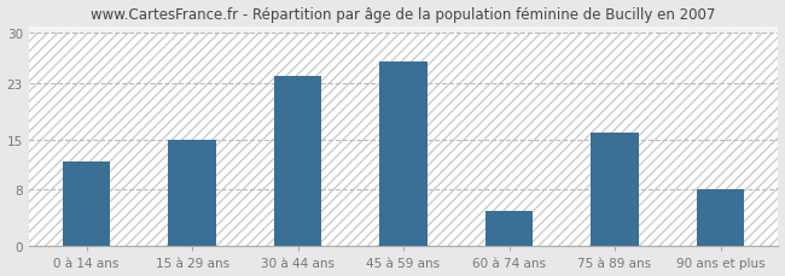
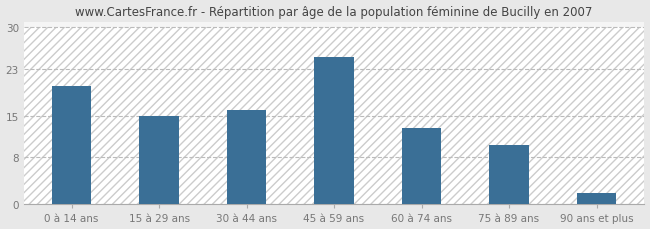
0 à 14 ans: 12 -> 20
30 à 44 ans: 24 -> 16
45 à 59 ans: 26 -> 25
60 à 74 ans: 5 -> 13
75 à 89 ans: 16 -> 10
90 ans et plus: 8 -> 2
